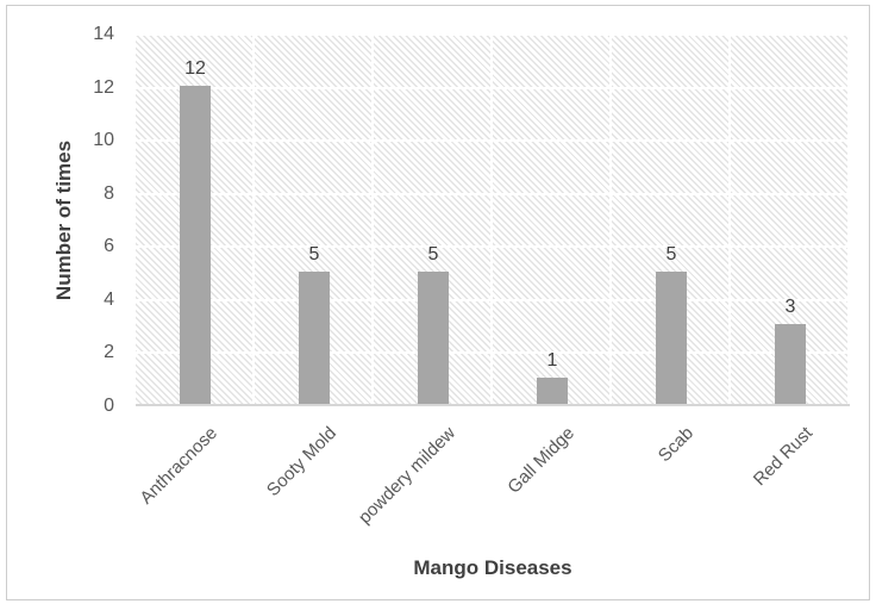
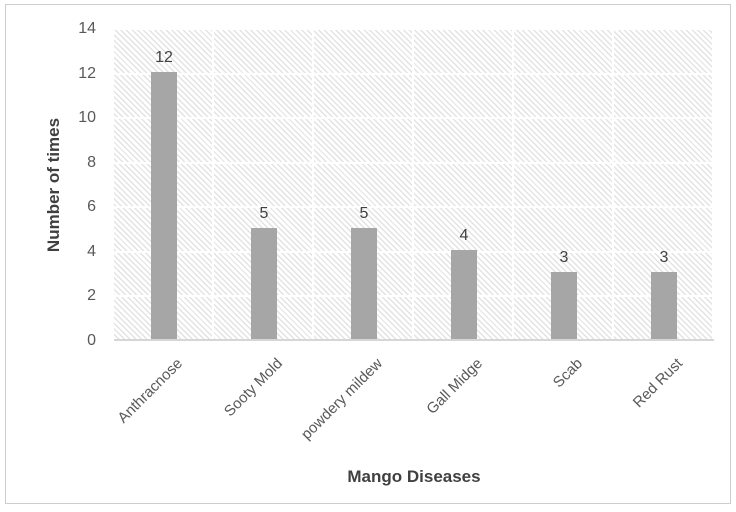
Gall Midge: 1 -> 4
Scab: 5 -> 3
